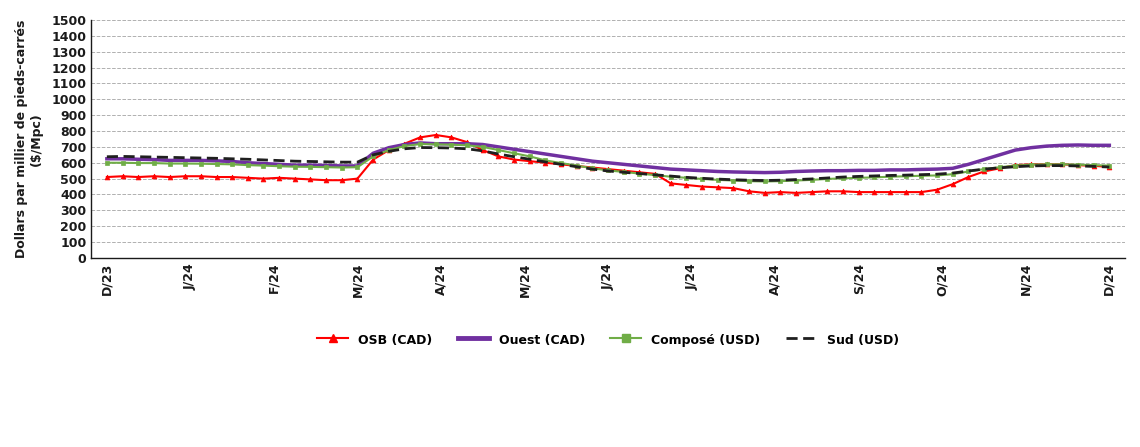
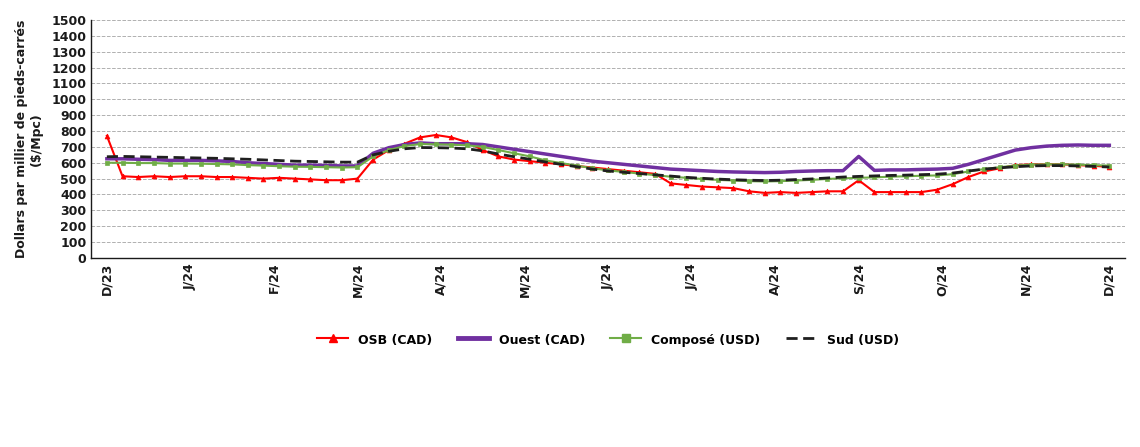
OSB (CAD)/D/23: 510 -> 770
OSB (CAD)/S/24: 420 -> 490
Ouest (CAD)/S/24: 550 -> 640
